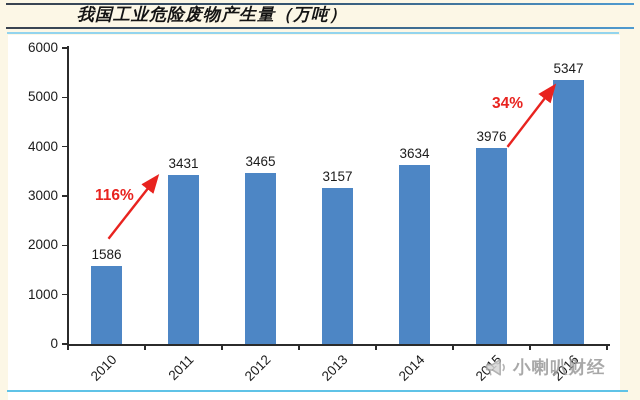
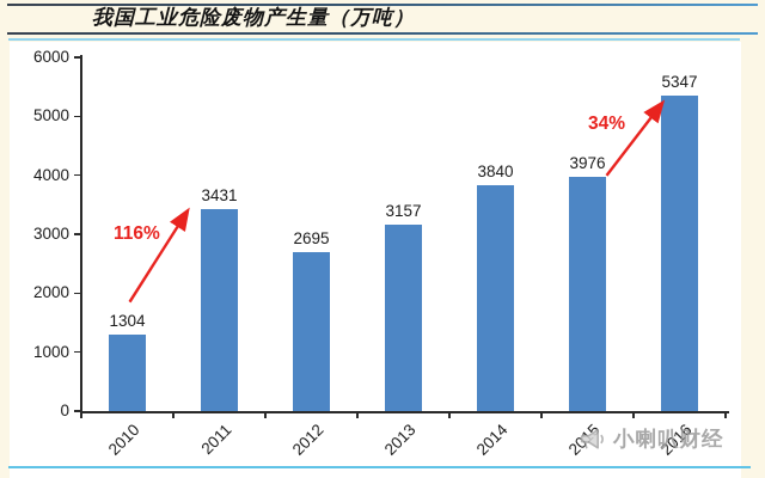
2010: 1586 -> 1304
2012: 3465 -> 2695
2014: 3634 -> 3840
